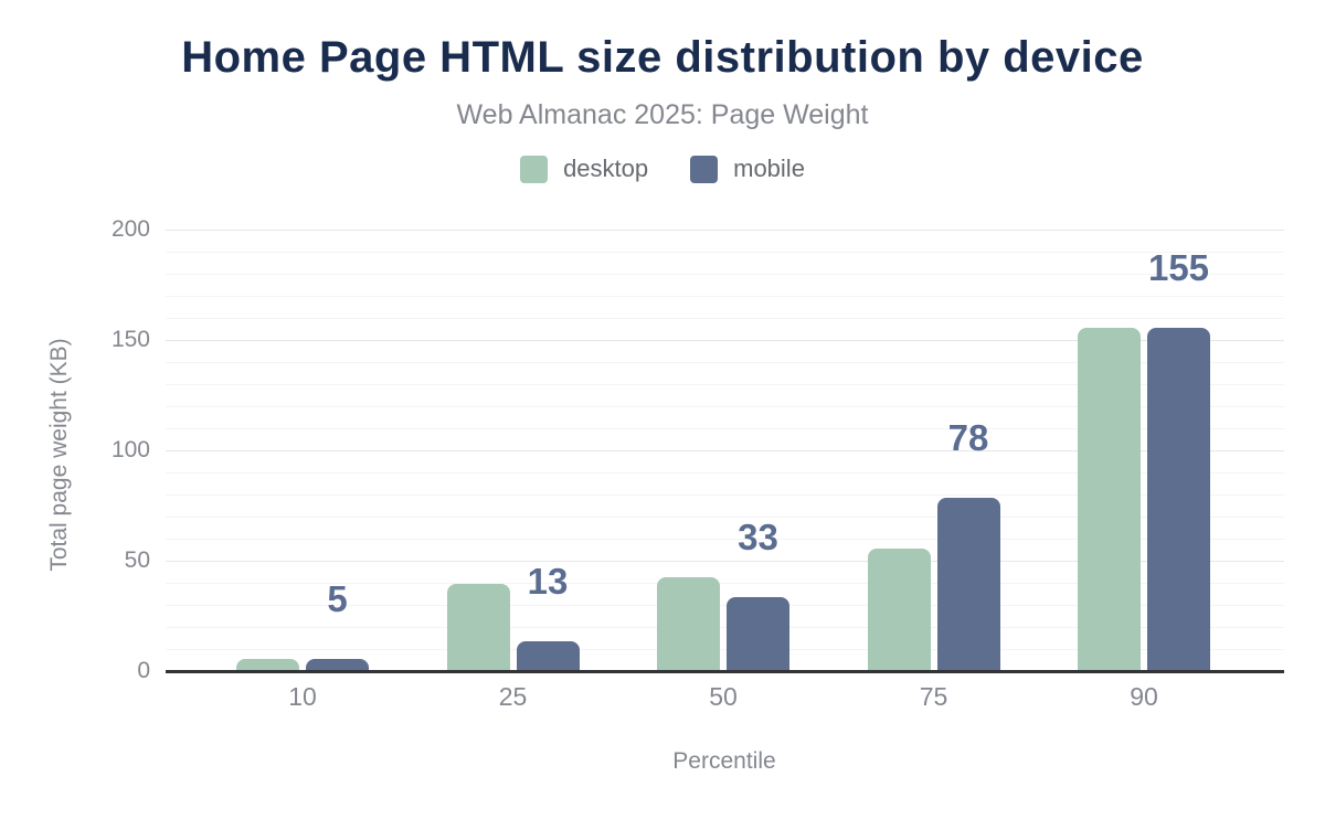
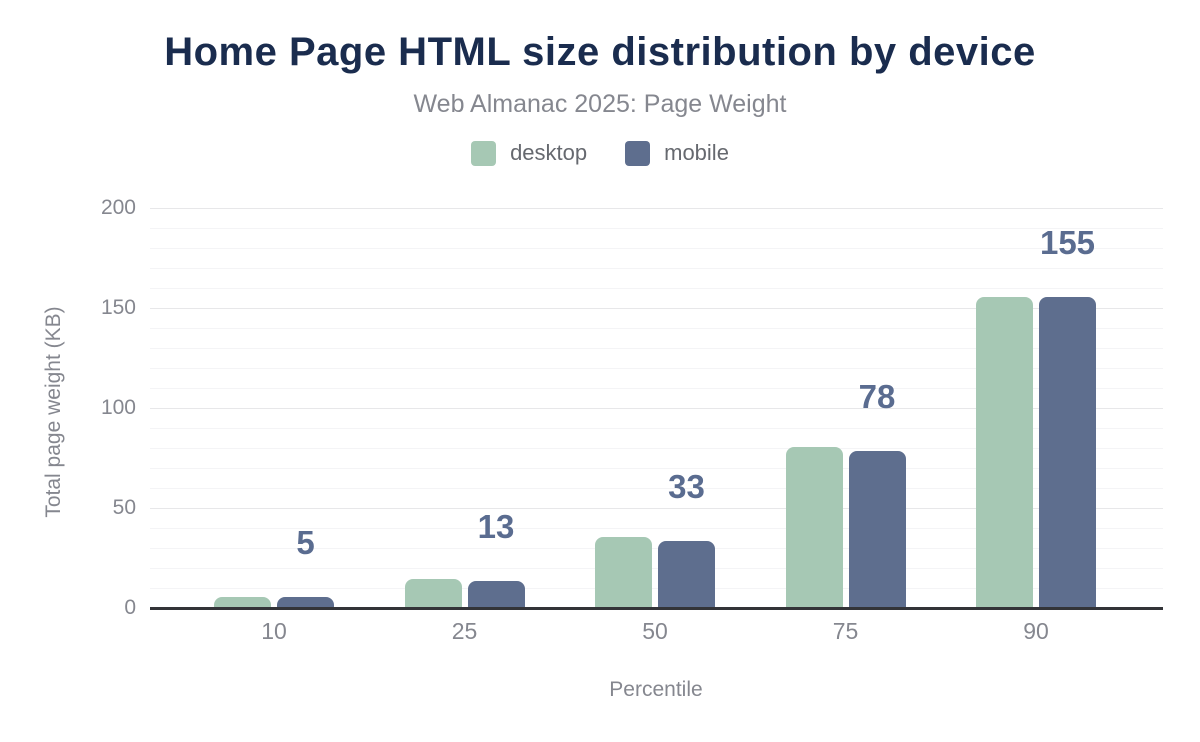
desktop/25: 39 -> 14
desktop/50: 42 -> 35
desktop/75: 55 -> 80
